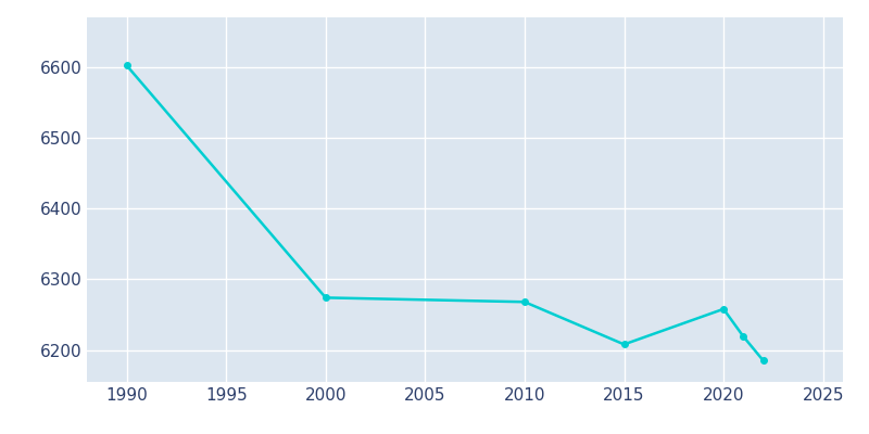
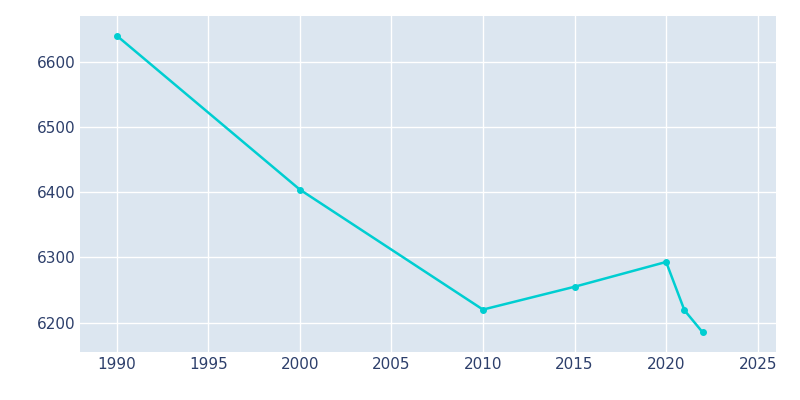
1990: 6602 -> 6640
2000: 6274 -> 6404
2010: 6268 -> 6220
2015: 6208 -> 6255
2020: 6258 -> 6293
